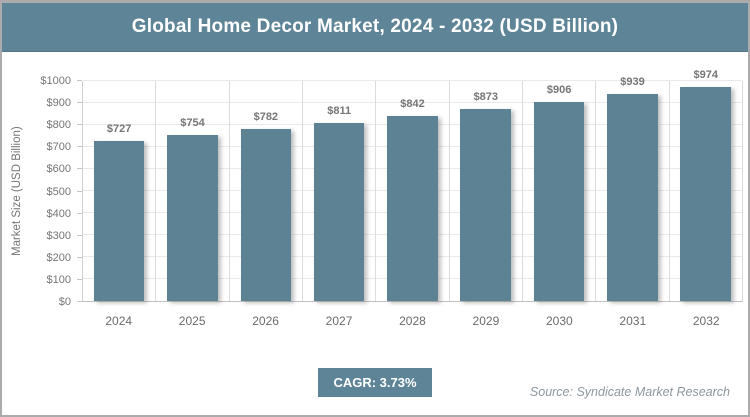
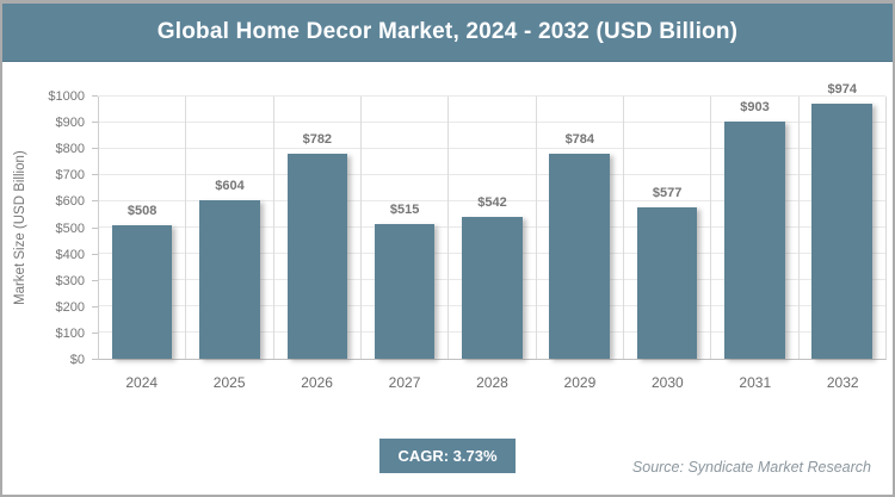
2024: $727 -> $508
2025: $754 -> $604
2027: $811 -> $515
2028: $842 -> $542
2029: $873 -> $784
2030: $906 -> $577
2031: $939 -> $903
